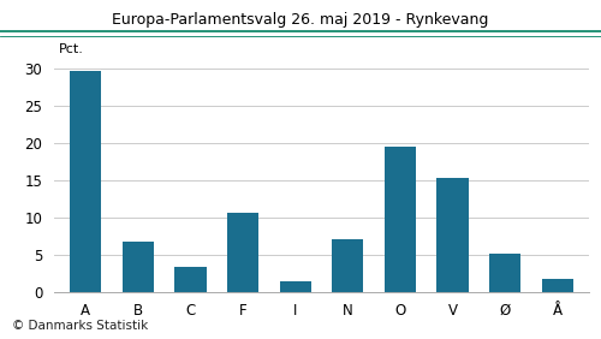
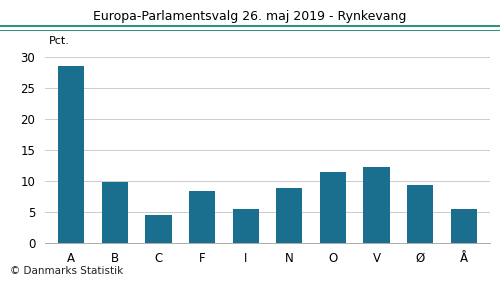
A: 29.8 -> 28.6
B: 6.8 -> 9.8
C: 3.3 -> 4.4
F: 10.7 -> 8.4
I: 1.4 -> 5.4
N: 7.0 -> 8.8
O: 19.5 -> 11.4
V: 15.3 -> 12.2
Ø: 5.1 -> 9.4
Å: 1.7 -> 5.4
